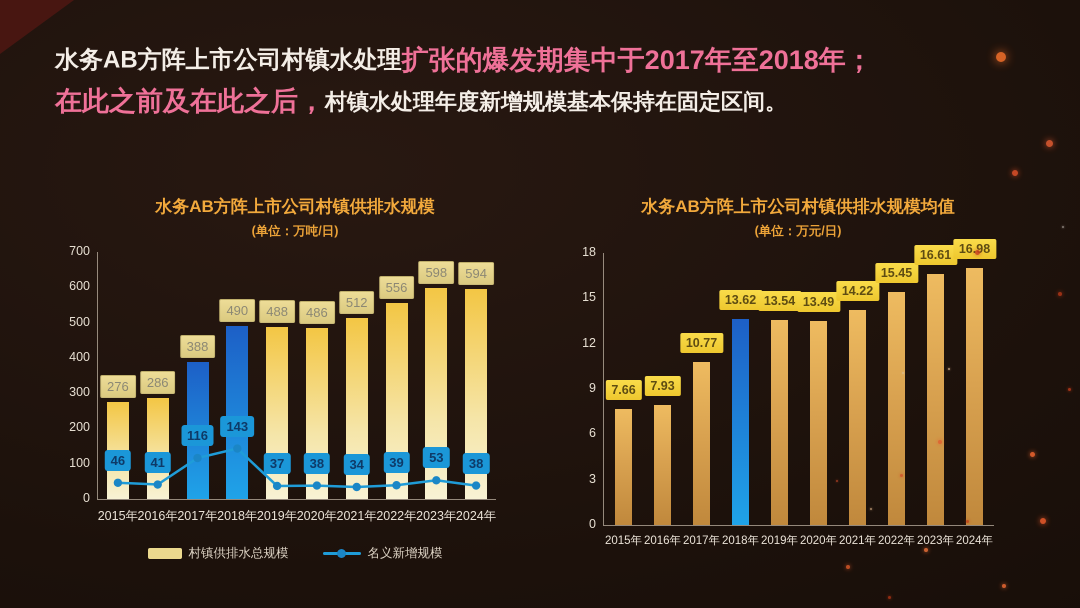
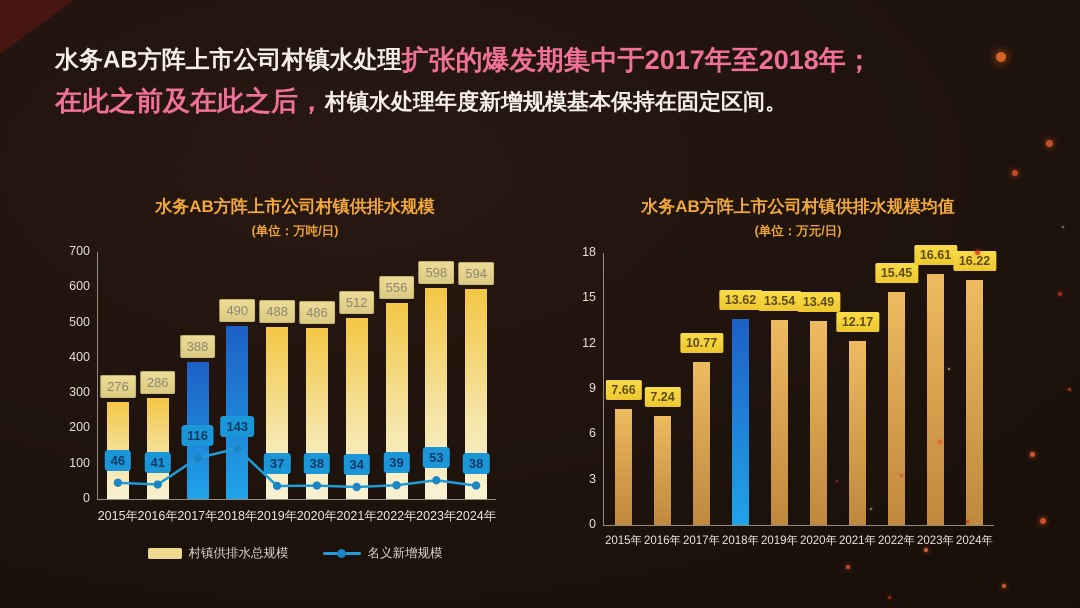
水务AB方阵上市公司村镇供排水规模均值/2016年: 7.93 -> 7.24
水务AB方阵上市公司村镇供排水规模均值/2021年: 14.22 -> 12.17
水务AB方阵上市公司村镇供排水规模均值/2024年: 16.98 -> 16.22
